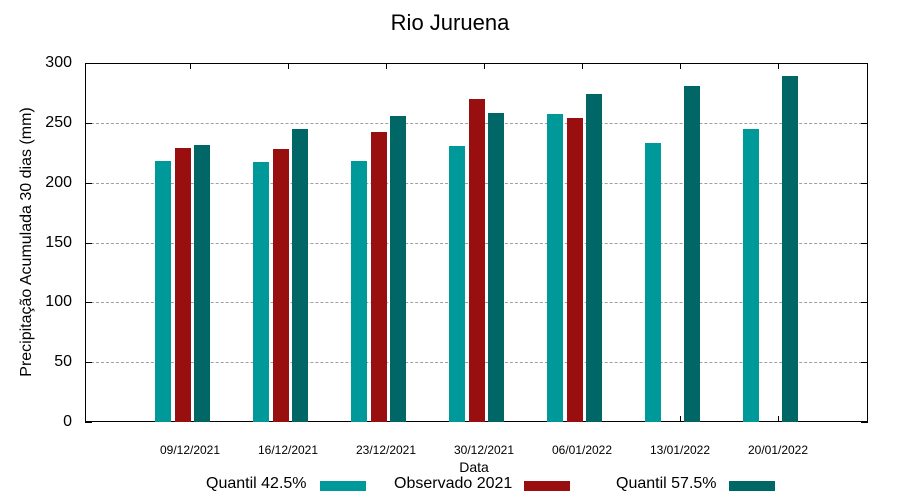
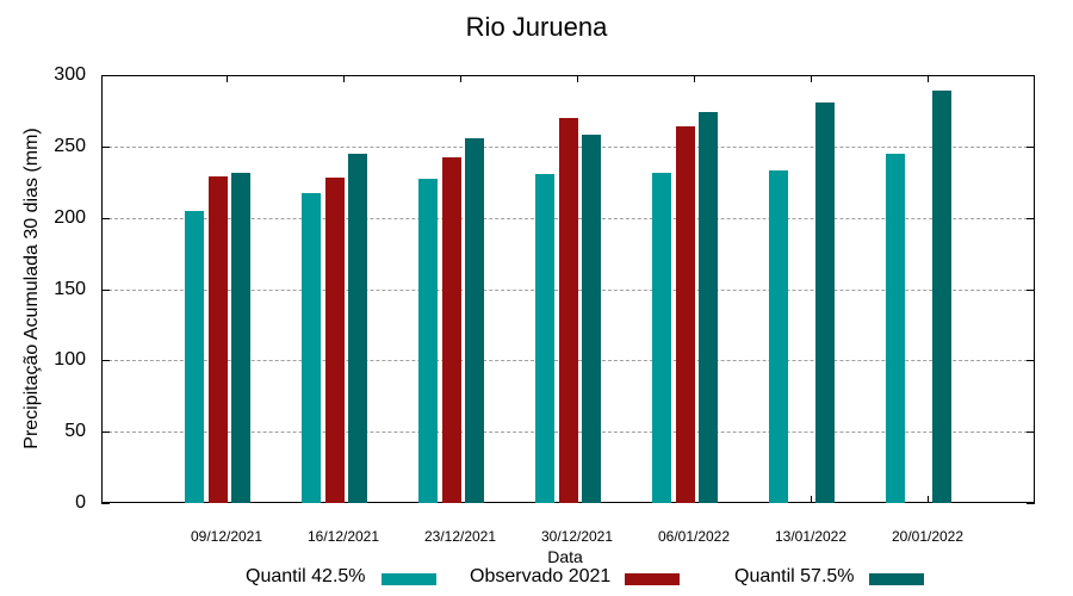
Quantil 42.5%/09/12/2021: 218 -> 205
Quantil 42.5%/23/12/2021: 218 -> 227
Quantil 42.5%/06/01/2022: 257 -> 232
Observado 2021/06/01/2022: 254 -> 264
